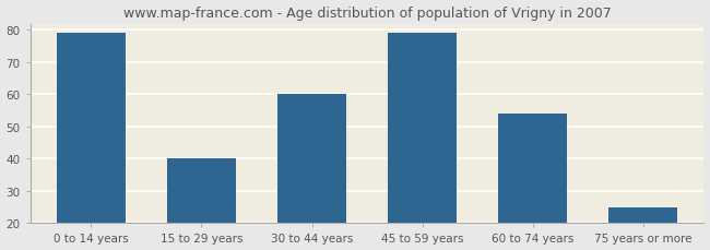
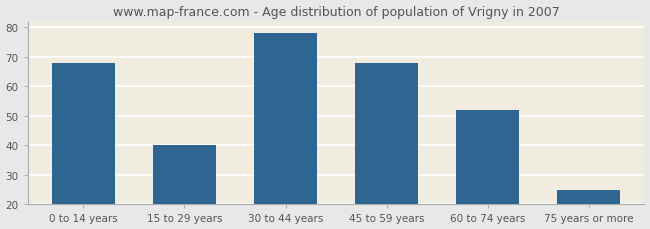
0 to 14 years: 79 -> 68
30 to 44 years: 60 -> 78
45 to 59 years: 79 -> 68
60 to 74 years: 54 -> 52
